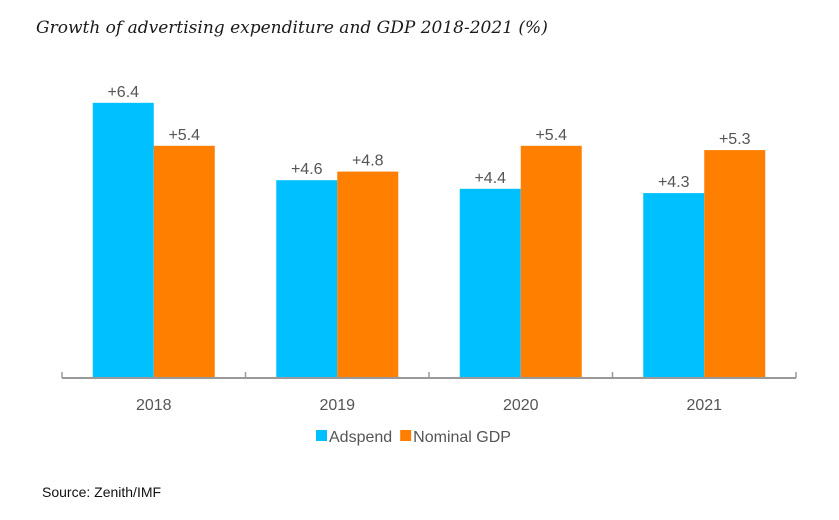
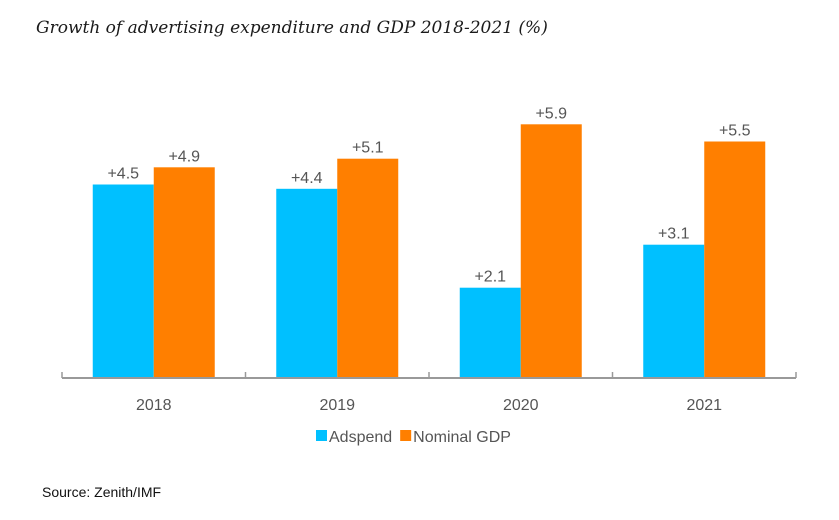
Adspend/2018: +6.4 -> +4.5
Nominal GDP/2018: +5.4 -> +4.9
Adspend/2019: +4.6 -> +4.4
Nominal GDP/2019: +4.8 -> +5.1
Adspend/2020: +4.4 -> +2.1
Nominal GDP/2020: +5.4 -> +5.9
Adspend/2021: +4.3 -> +3.1
Nominal GDP/2021: +5.3 -> +5.5
